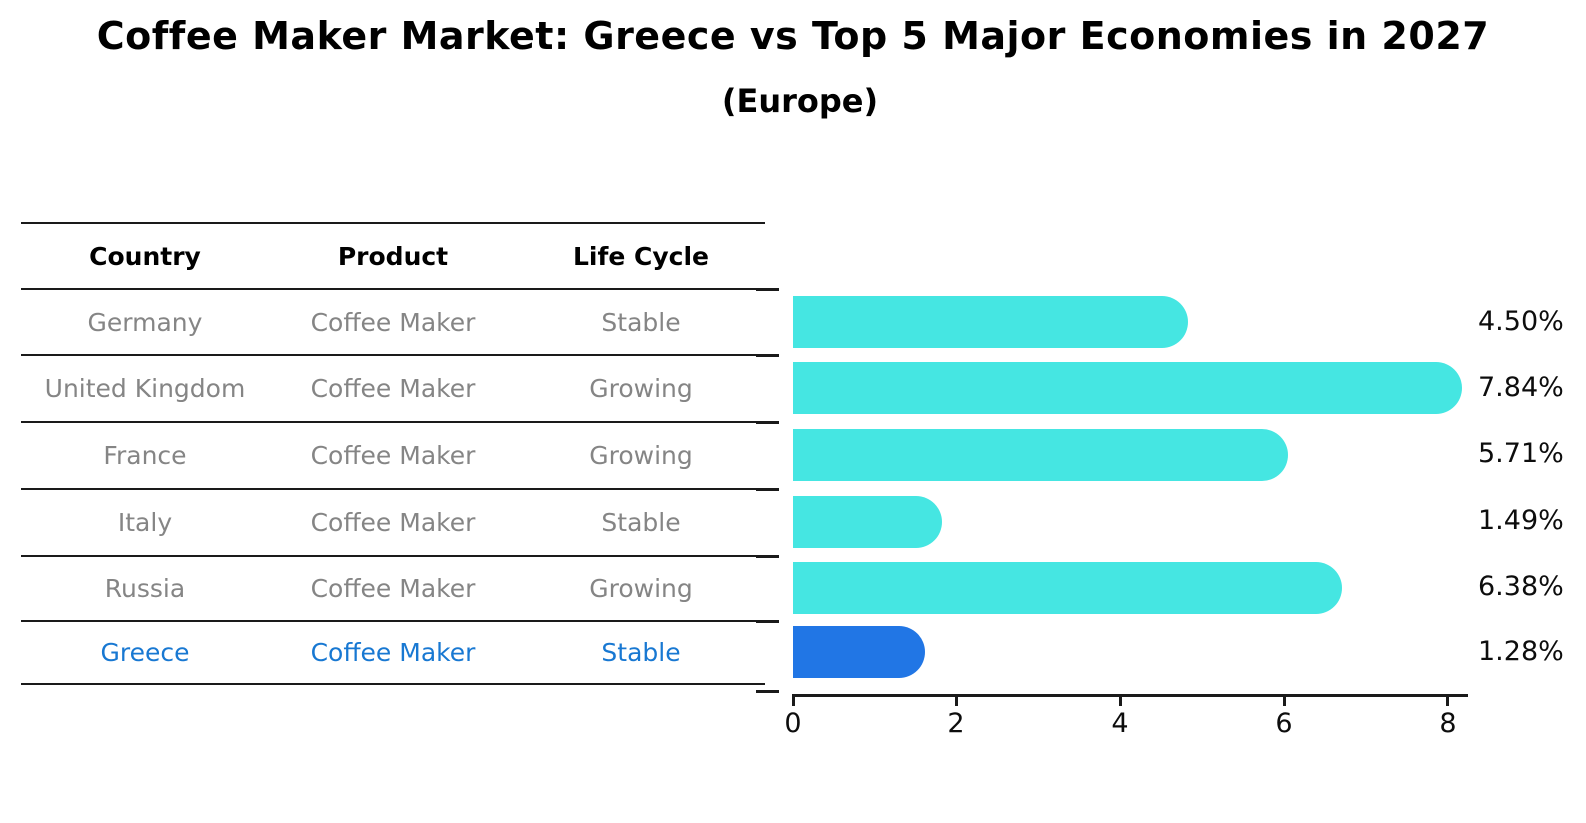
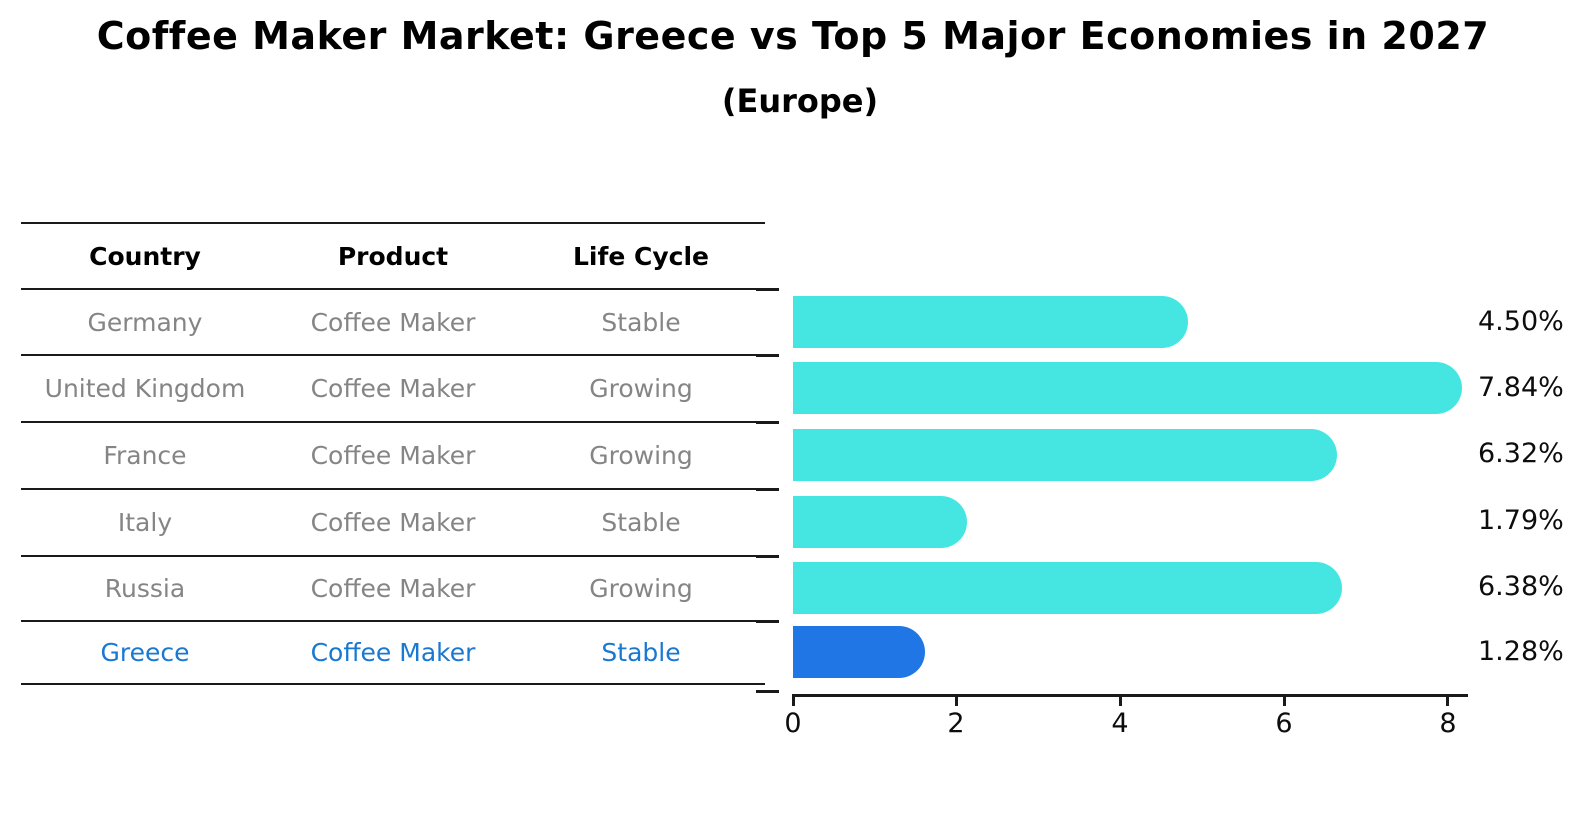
France: 5.71% -> 6.32%
Italy: 1.49% -> 1.79%
